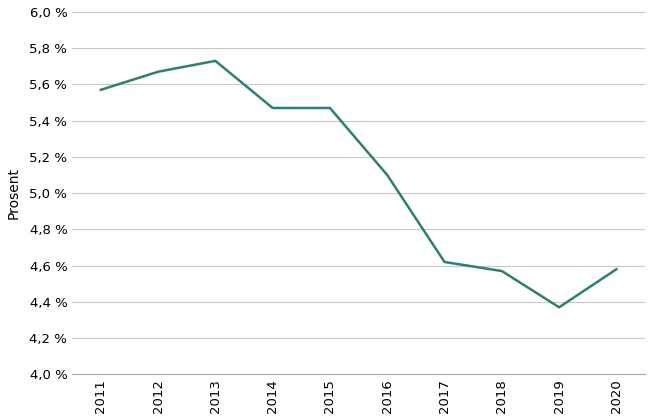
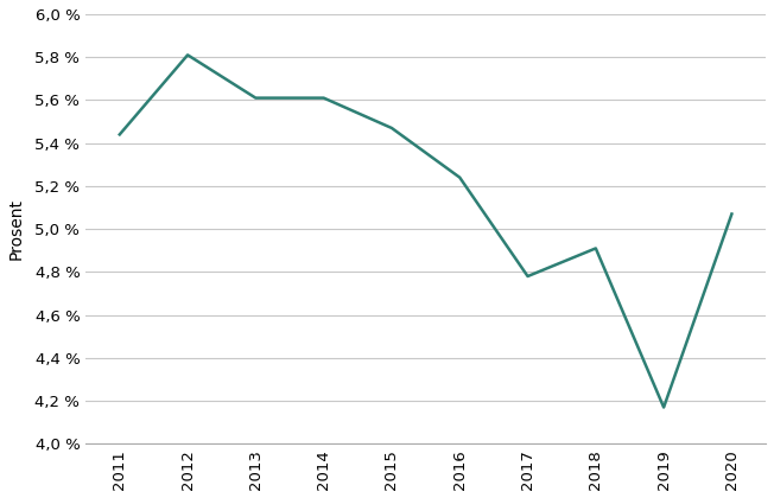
2011: 5,57 % -> 5,44 %
2012: 5,67 % -> 5,81 %
2013: 5,73 % -> 5,61 %
2014: 5,47 % -> 5,61 %
2016: 5,10 % -> 5,24 %
2017: 4,62 % -> 4,78 %
2018: 4,57 % -> 4,91 %
2019: 4,37 % -> 4,17 %
2020: 4,58 % -> 5,07 %
